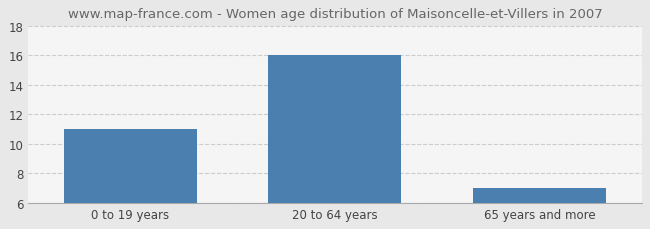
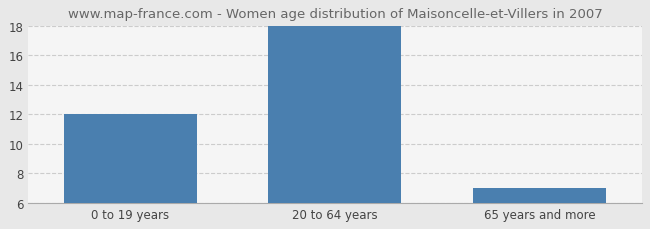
0 to 19 years: 11 -> 12
20 to 64 years: 16 -> 18
